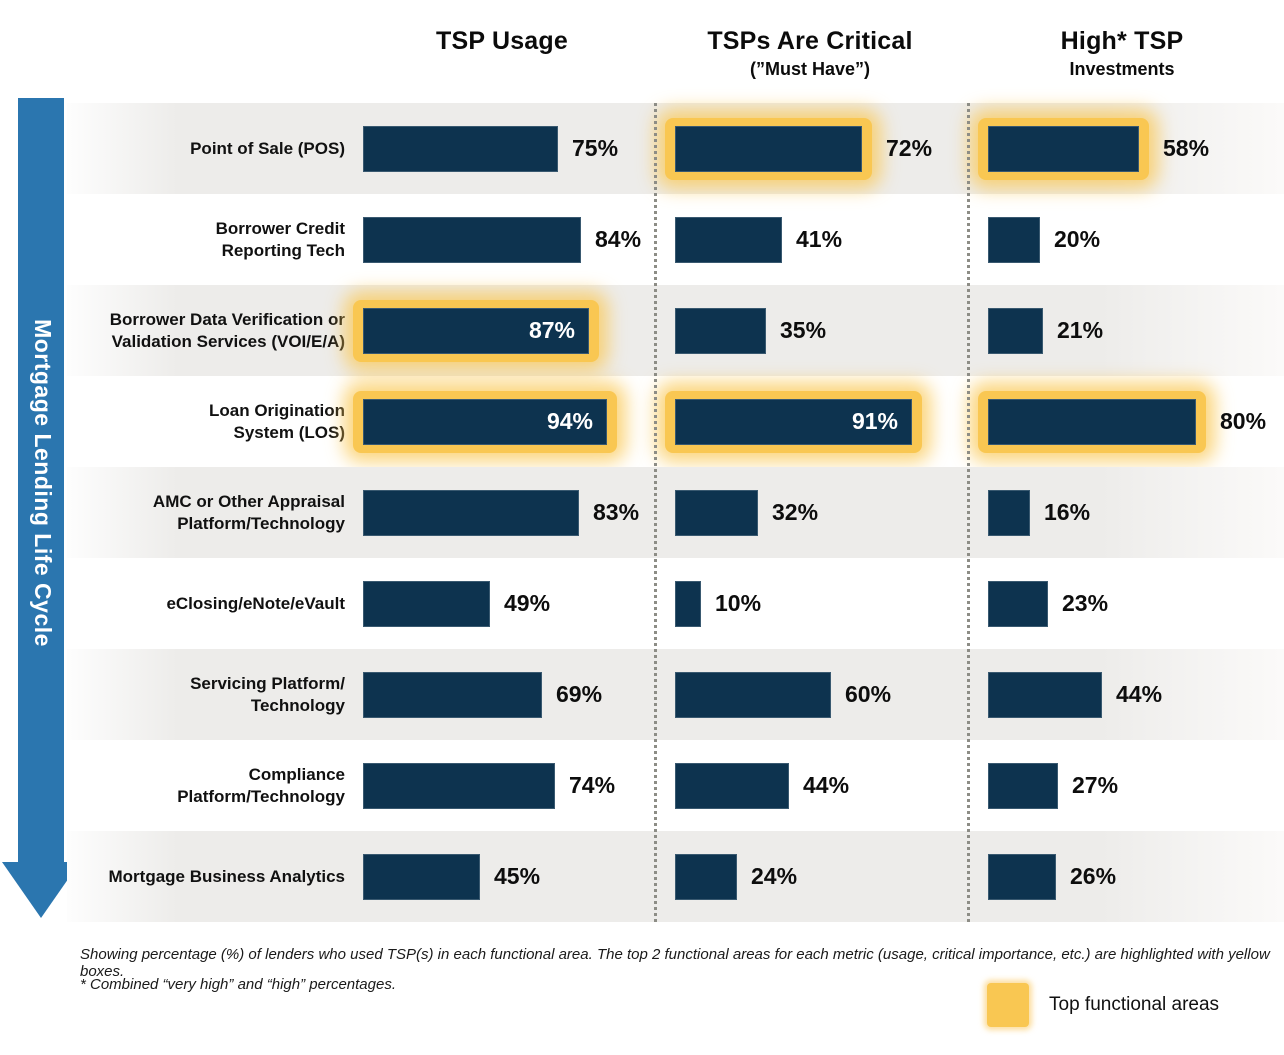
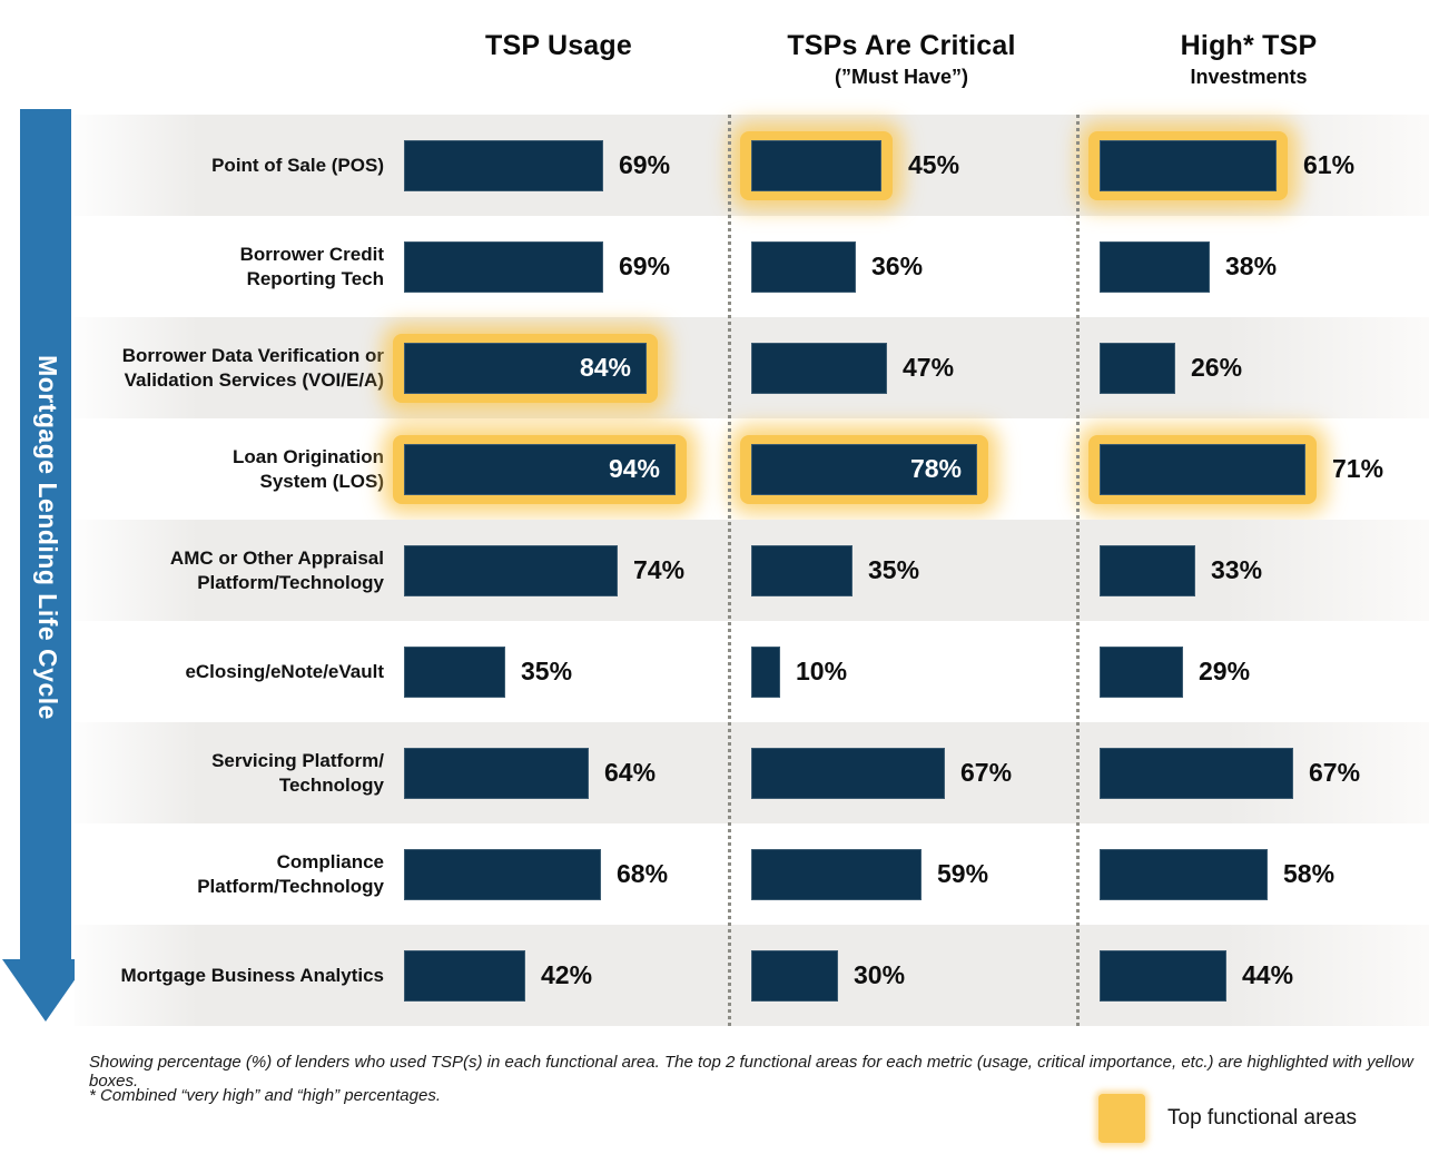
TSP Usage/Point of Sale (POS): 75% -> 69%
TSPs Are Critical (”Must Have”)/Point of Sale (POS): 72% -> 45%
High* TSP Investments/Point of Sale (POS): 58% -> 61%
TSP Usage/Borrower Credit Reporting Tech: 84% -> 69%
TSPs Are Critical (”Must Have”)/Borrower Credit Reporting Tech: 41% -> 36%
High* TSP Investments/Borrower Credit Reporting Tech: 20% -> 38%
TSP Usage/Borrower Data Verification or Validation Services (VOI/E/A): 87% -> 84%
TSPs Are Critical (”Must Have”)/Borrower Data Verification or Validation Services (VOI/E/A): 35% -> 47%
High* TSP Investments/Borrower Data Verification or Validation Services (VOI/E/A): 21% -> 26%
TSPs Are Critical (”Must Have”)/Loan Origination System (LOS): 91% -> 78%
High* TSP Investments/Loan Origination System (LOS): 80% -> 71%
TSP Usage/AMC or Other Appraisal Platform/Technology: 83% -> 74%
TSPs Are Critical (”Must Have”)/AMC or Other Appraisal Platform/Technology: 32% -> 35%
High* TSP Investments/AMC or Other Appraisal Platform/Technology: 16% -> 33%
TSP Usage/eClosing/eNote/eVault: 49% -> 35%
High* TSP Investments/eClosing/eNote/eVault: 23% -> 29%
TSP Usage/Servicing Platform/Technology: 69% -> 64%
TSPs Are Critical (”Must Have”)/Servicing Platform/Technology: 60% -> 67%
High* TSP Investments/Servicing Platform/Technology: 44% -> 67%
TSP Usage/Compliance Platform/Technology: 74% -> 68%
TSPs Are Critical (”Must Have”)/Compliance Platform/Technology: 44% -> 59%
High* TSP Investments/Compliance Platform/Technology: 27% -> 58%
TSP Usage/Mortgage Business Analytics: 45% -> 42%
TSPs Are Critical (”Must Have”)/Mortgage Business Analytics: 24% -> 30%
High* TSP Investments/Mortgage Business Analytics: 26% -> 44%
